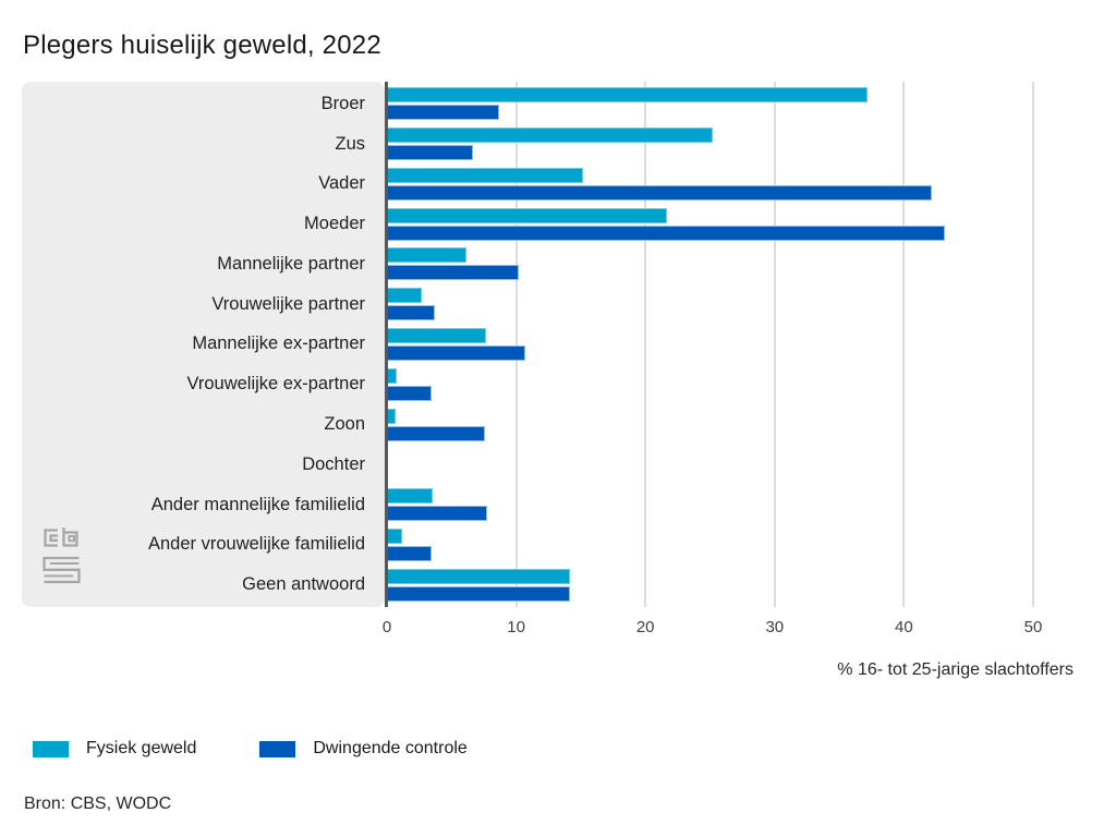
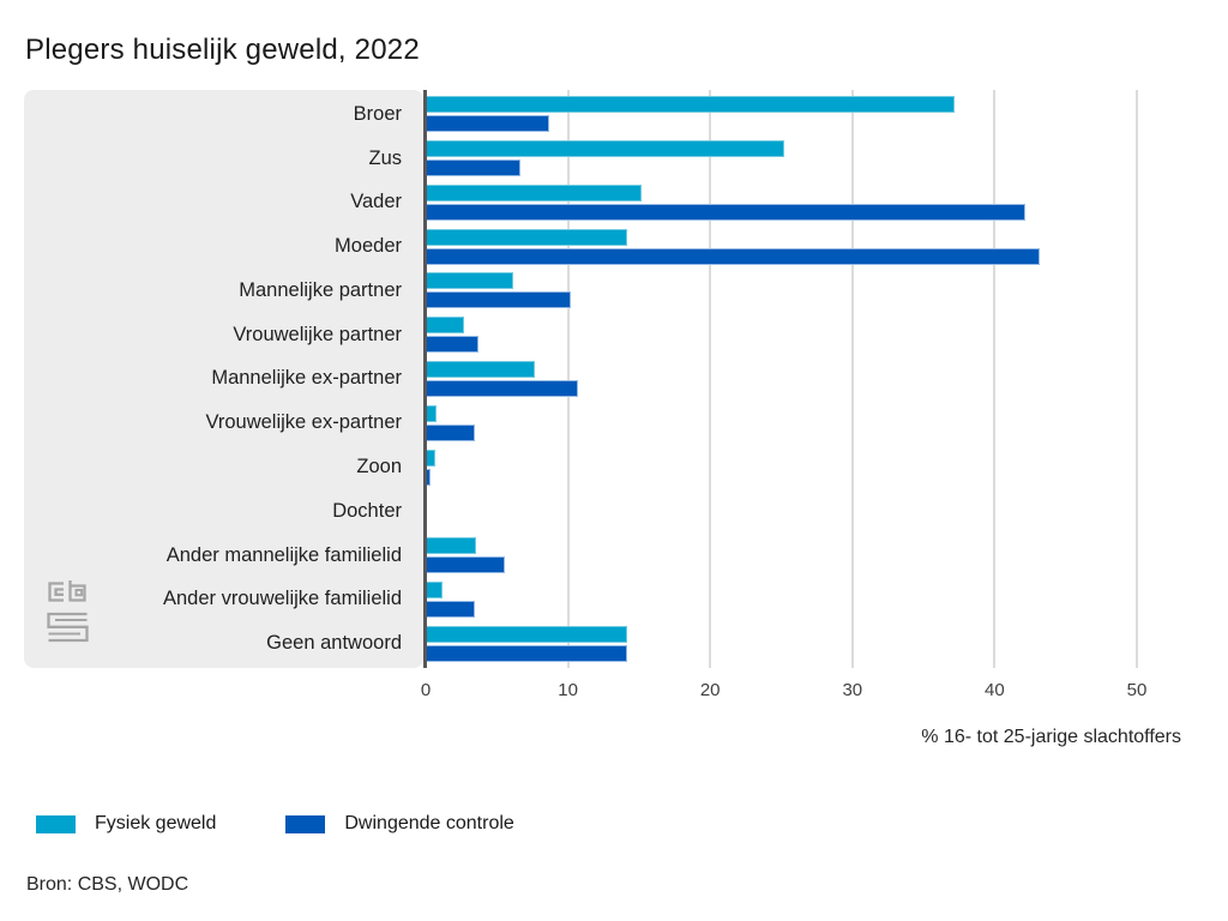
Fysiek geweld/Moeder: 21.5 -> 14.0
Dwingende controle/Zoon: 7.4 -> 0.2
Dwingende controle/Ander mannelijke familielid: 7.6 -> 5.4
